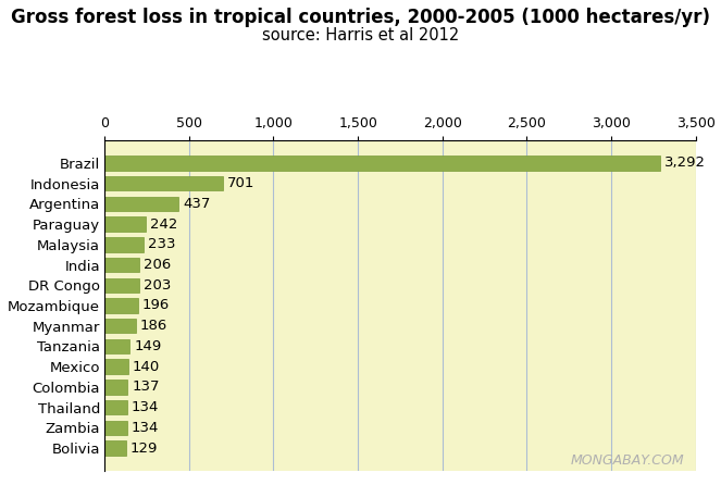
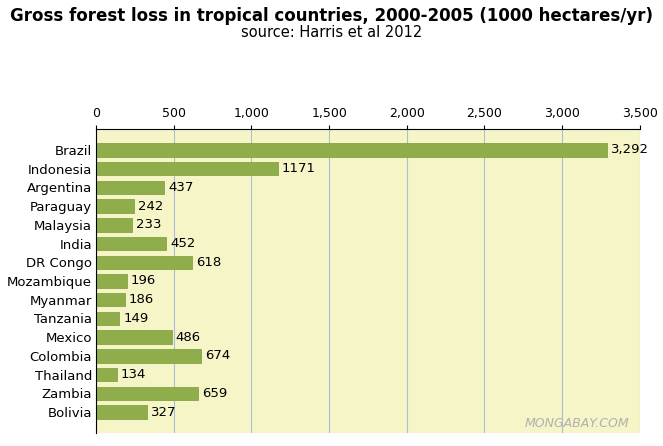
Indonesia: 701 -> 1171
India: 206 -> 452
DR Congo: 203 -> 618
Mexico: 140 -> 486
Colombia: 137 -> 674
Zambia: 134 -> 659
Bolivia: 129 -> 327
